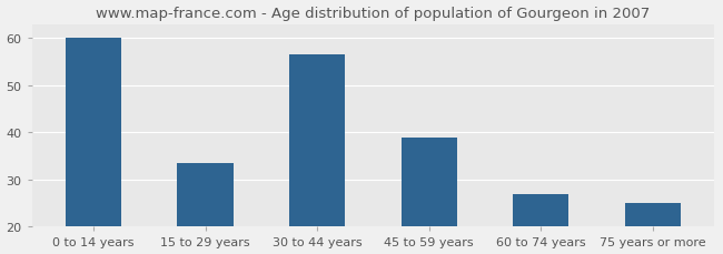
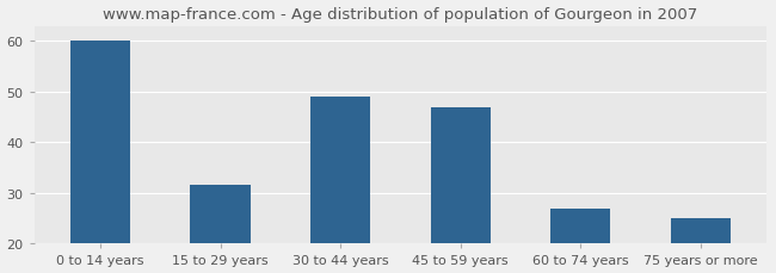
15 to 29 years: 33.5 -> 31.5
30 to 44 years: 56.5 -> 49.0
45 to 59 years: 39.0 -> 47.0
